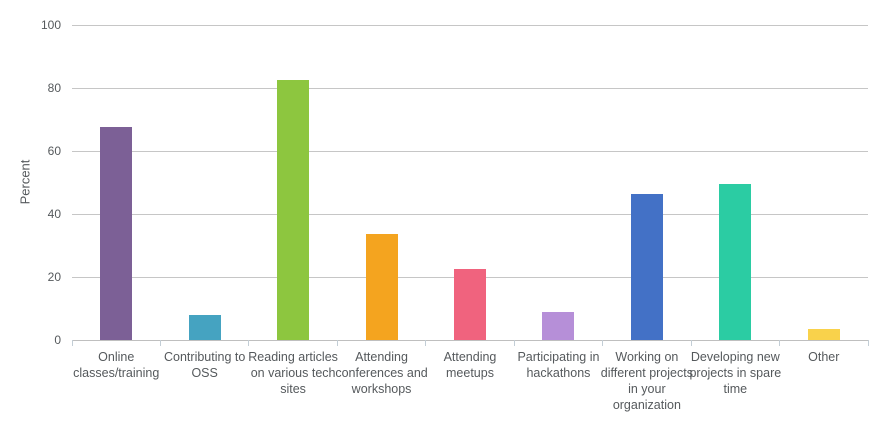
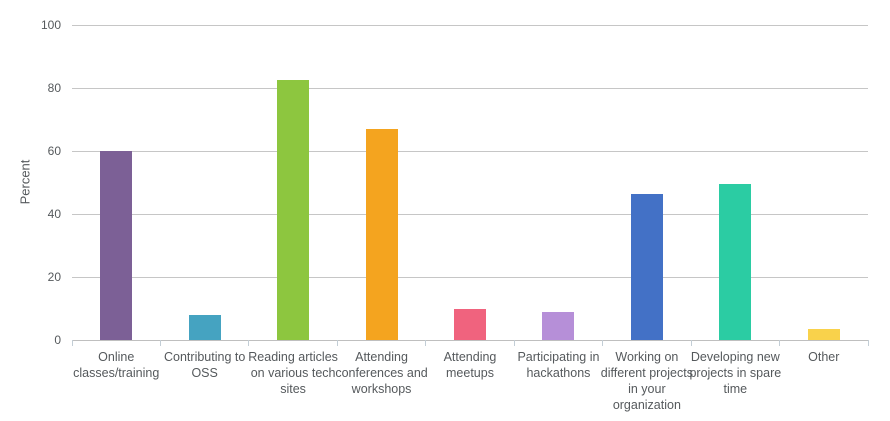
Online classes/training: 68 -> 60
Attending conferences and workshops: 34 -> 67
Attending meetups: 22 -> 10
